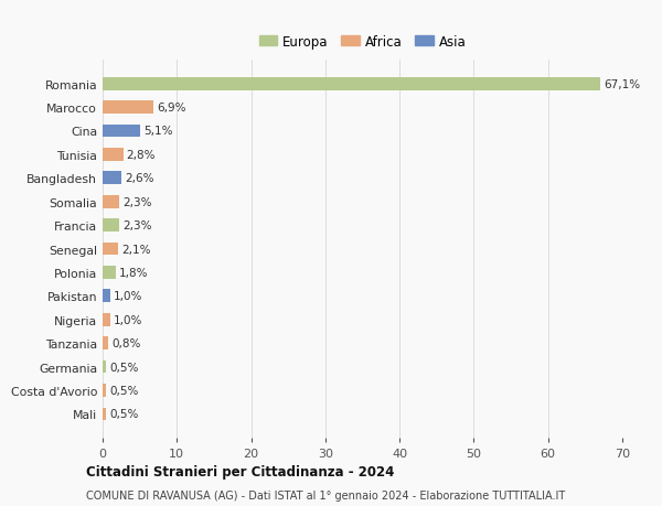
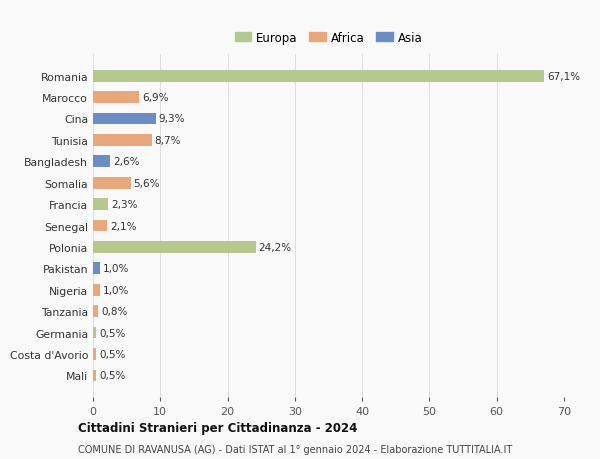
Cina: 5,1% -> 9,3%
Tunisia: 2,8% -> 8,7%
Somalia: 2,3% -> 5,6%
Polonia: 1,8% -> 24,2%
